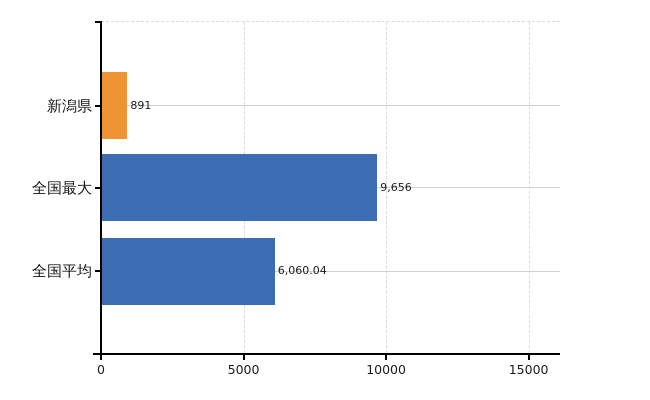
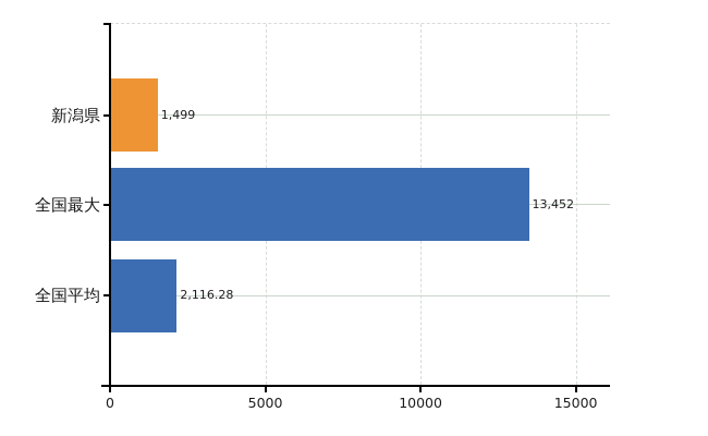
新潟県: 891 -> 1,499
全国最大: 9,656 -> 13,452
全国平均: 6,060.04 -> 2,116.28
